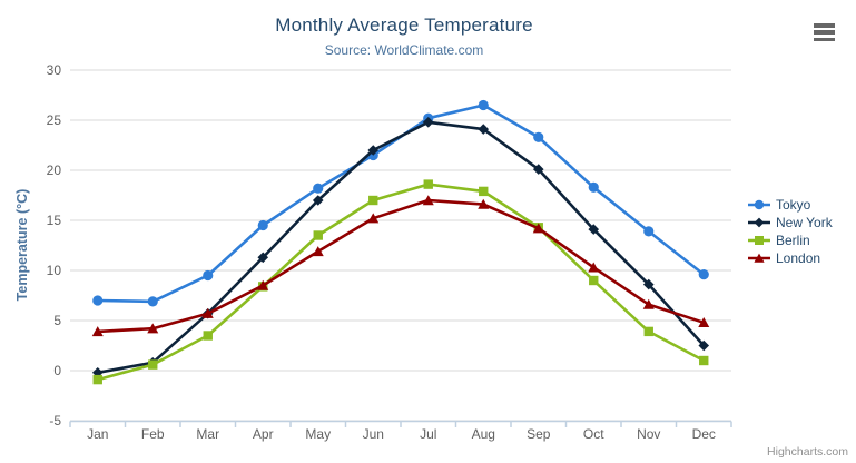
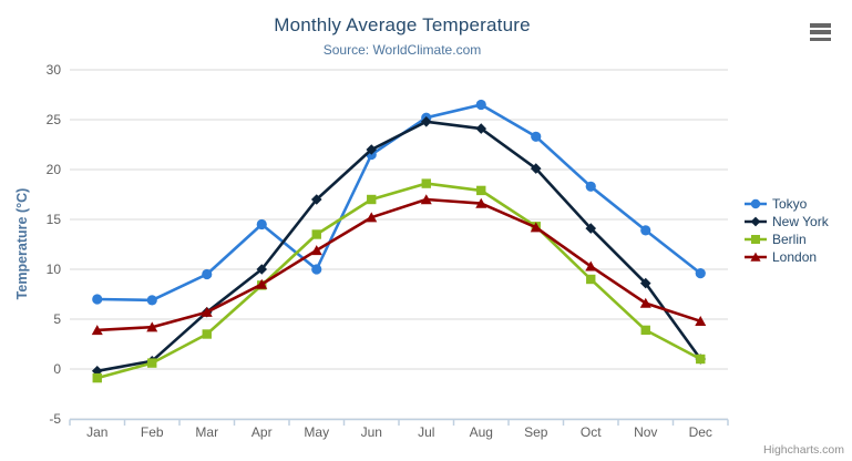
New York/Apr: 11 -> 10
Tokyo/May: 18 -> 10
New York/Dec: 2 -> 1
